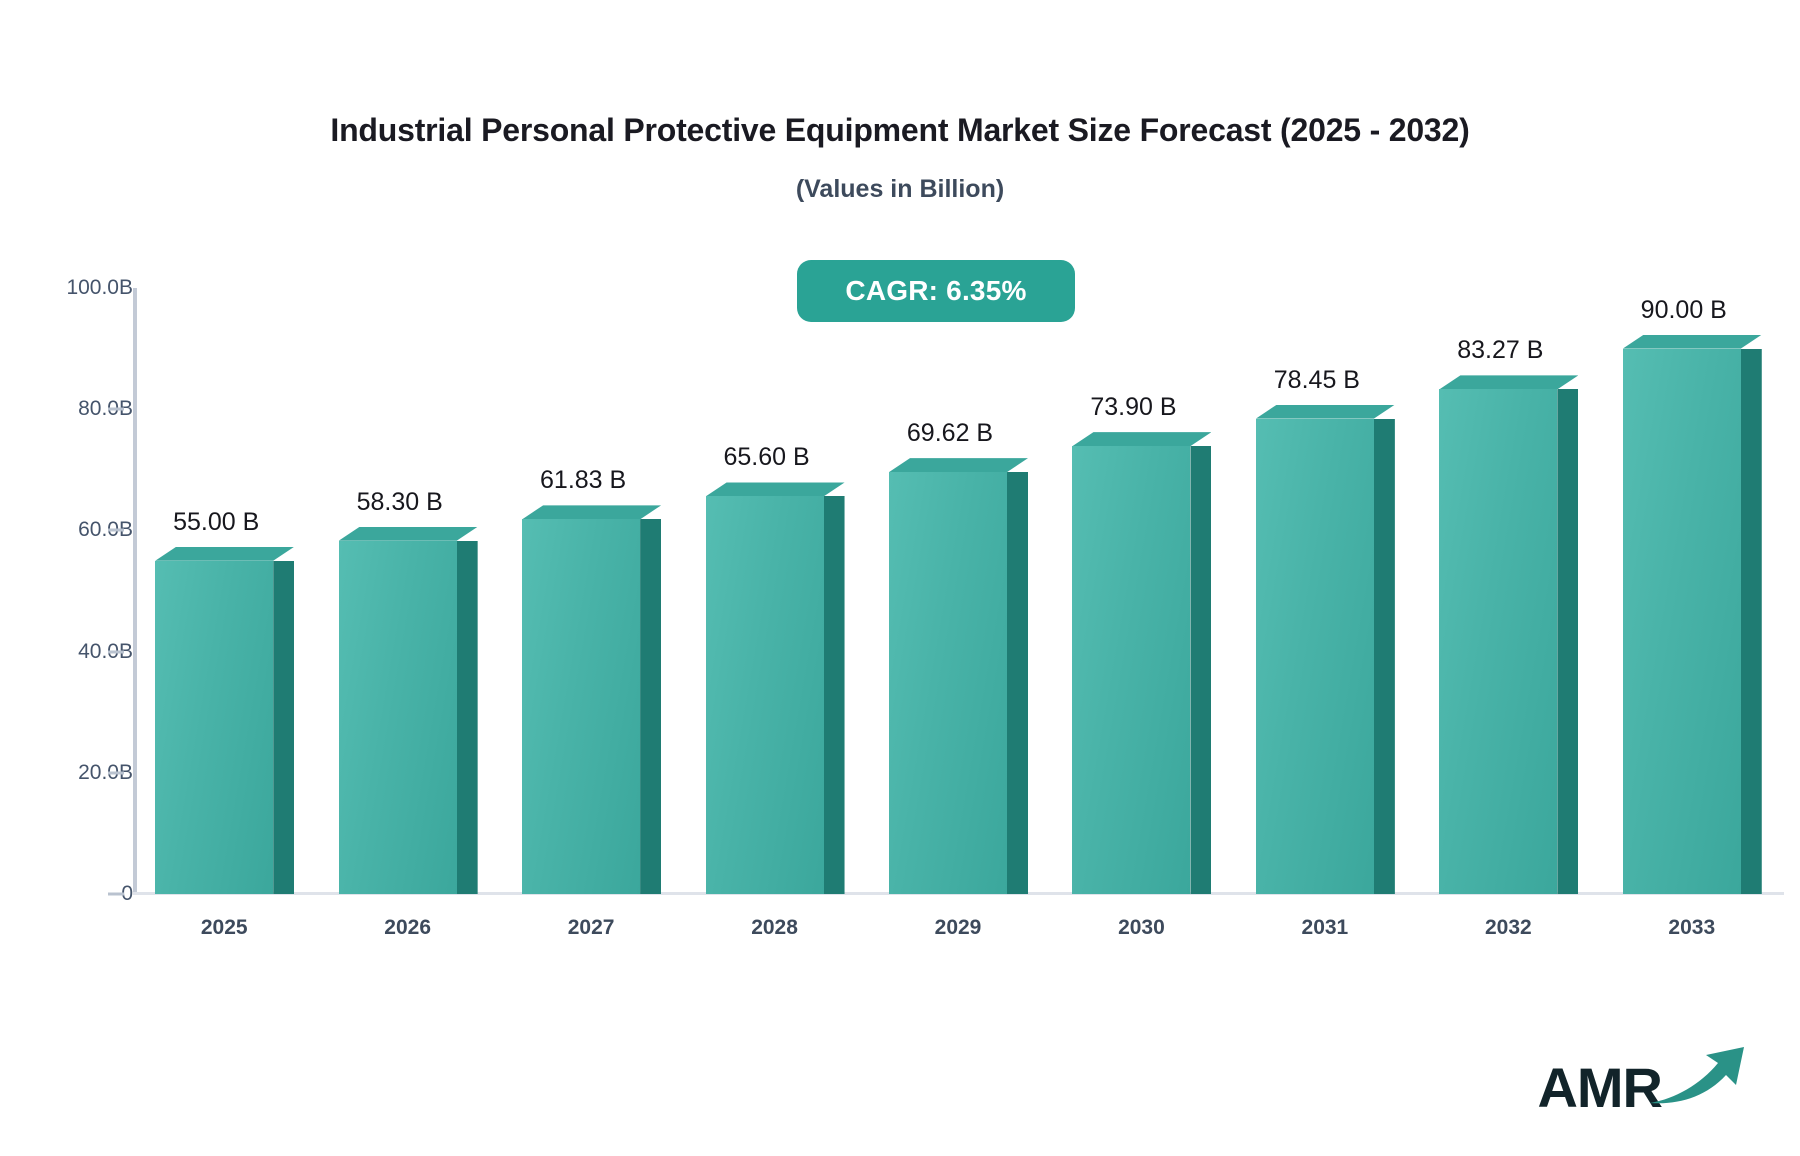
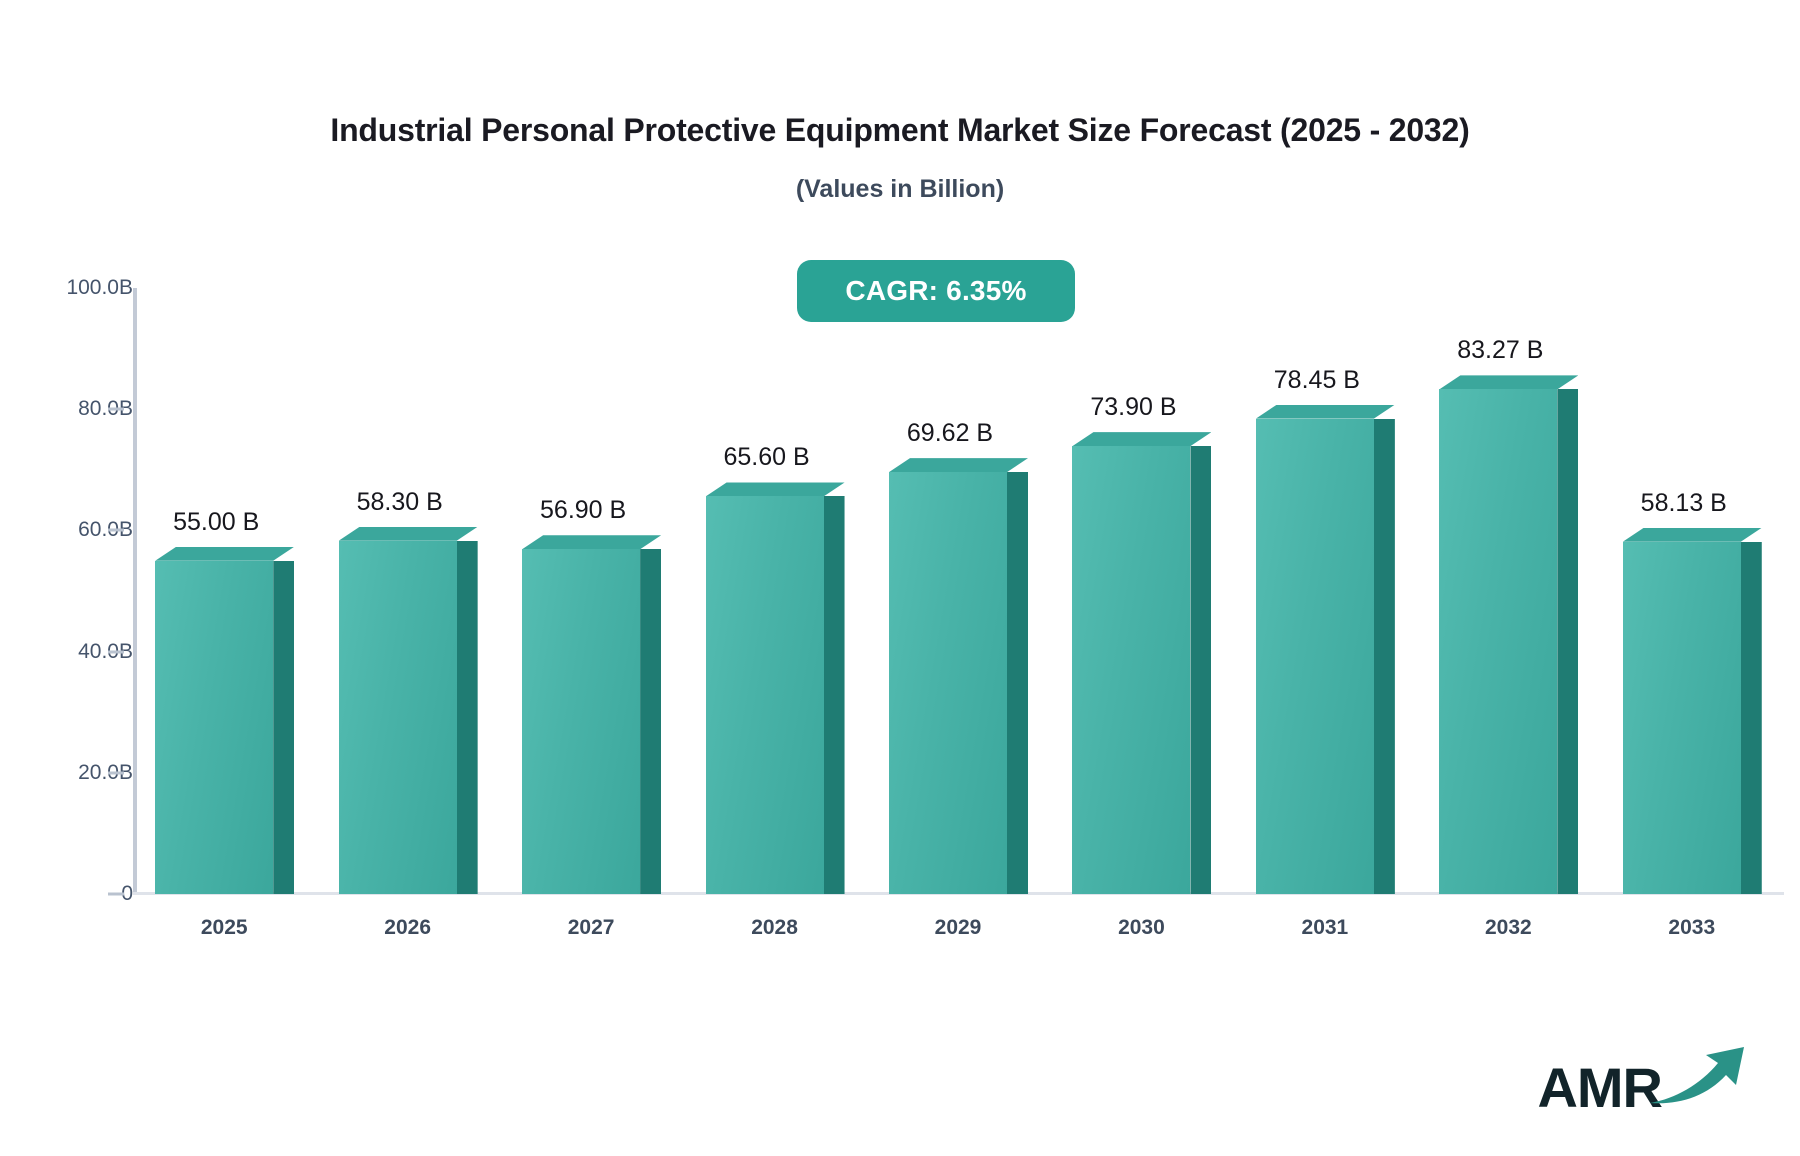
2027: 61.83 -> 56.90
2033: 90.00 -> 58.13
